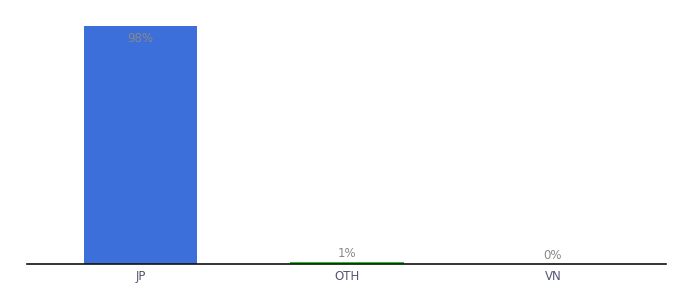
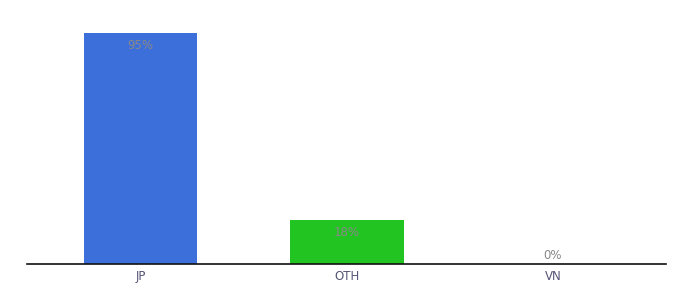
JP: 98% -> 95%
OTH: 1% -> 18%
